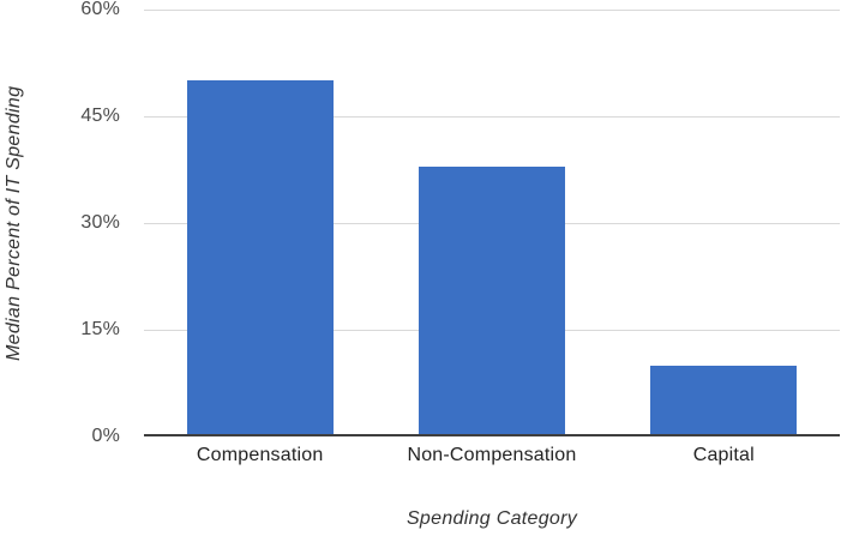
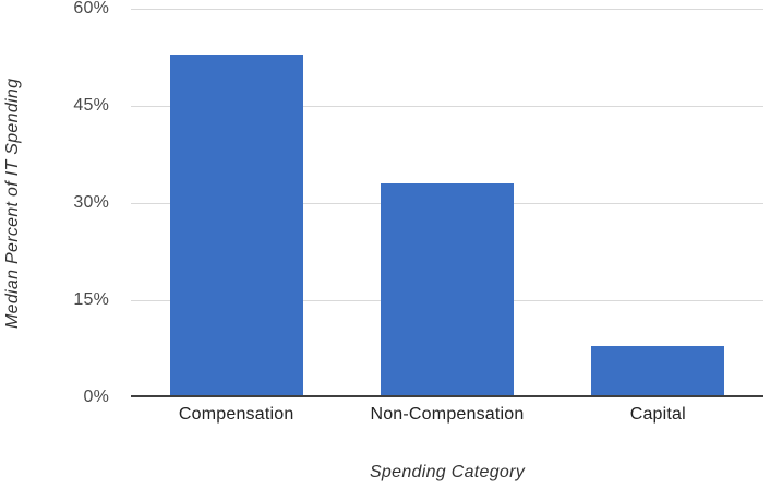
Compensation: 50% -> 53%
Non-Compensation: 38% -> 33%
Capital: 10% -> 8%
